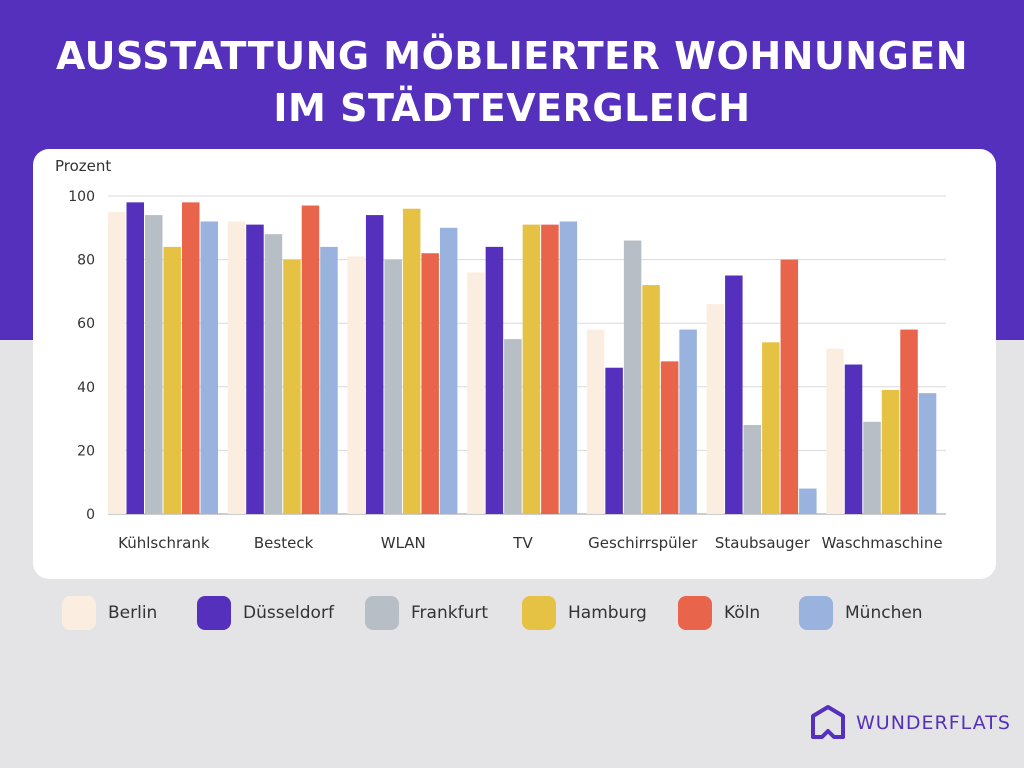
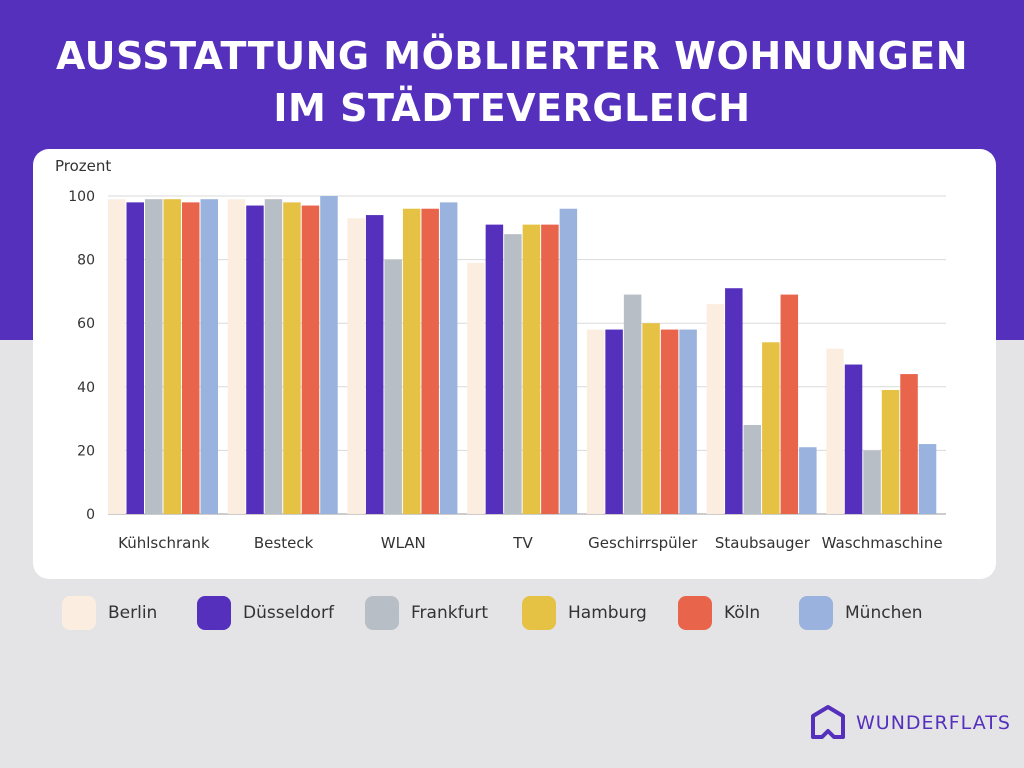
Berlin/Kühlschrank: 95 -> 99
Frankfurt/Kühlschrank: 94 -> 99
Hamburg/Kühlschrank: 84 -> 99
München/Kühlschrank: 92 -> 99
Berlin/Besteck: 92 -> 99
Düsseldorf/Besteck: 91 -> 97
Frankfurt/Besteck: 88 -> 99
Hamburg/Besteck: 80 -> 98
München/Besteck: 84 -> 100
Berlin/WLAN: 81 -> 93
Köln/WLAN: 82 -> 96
München/WLAN: 90 -> 98
Berlin/TV: 76 -> 79
Düsseldorf/TV: 84 -> 91
Frankfurt/TV: 55 -> 88
München/TV: 92 -> 96
Düsseldorf/Geschirrspüler: 46 -> 58
Frankfurt/Geschirrspüler: 86 -> 69
Hamburg/Geschirrspüler: 72 -> 60
Köln/Geschirrspüler: 48 -> 58
Düsseldorf/Staubsauger: 75 -> 71
Köln/Staubsauger: 80 -> 69
München/Staubsauger: 8 -> 21
Frankfurt/Waschmaschine: 29 -> 20
Köln/Waschmaschine: 58 -> 44
München/Waschmaschine: 38 -> 22
